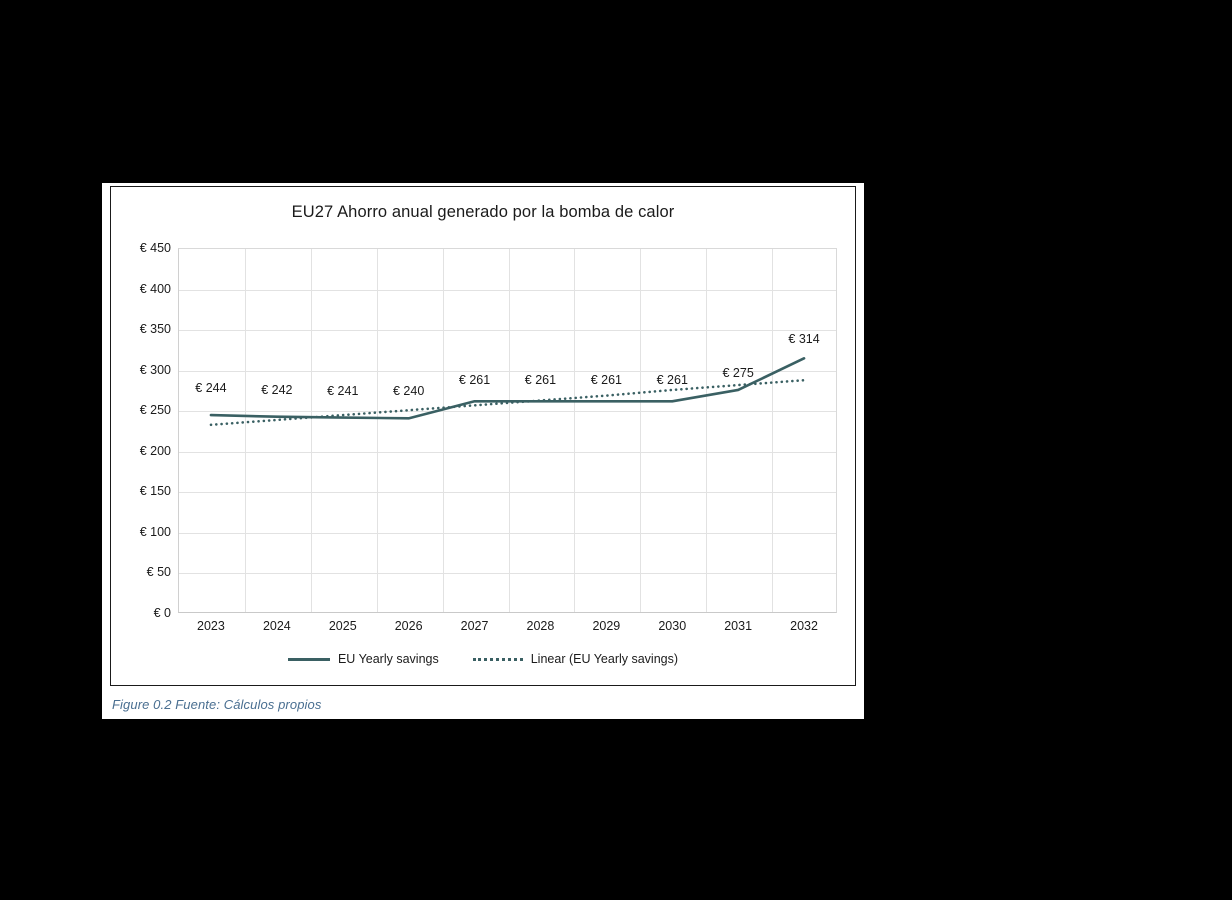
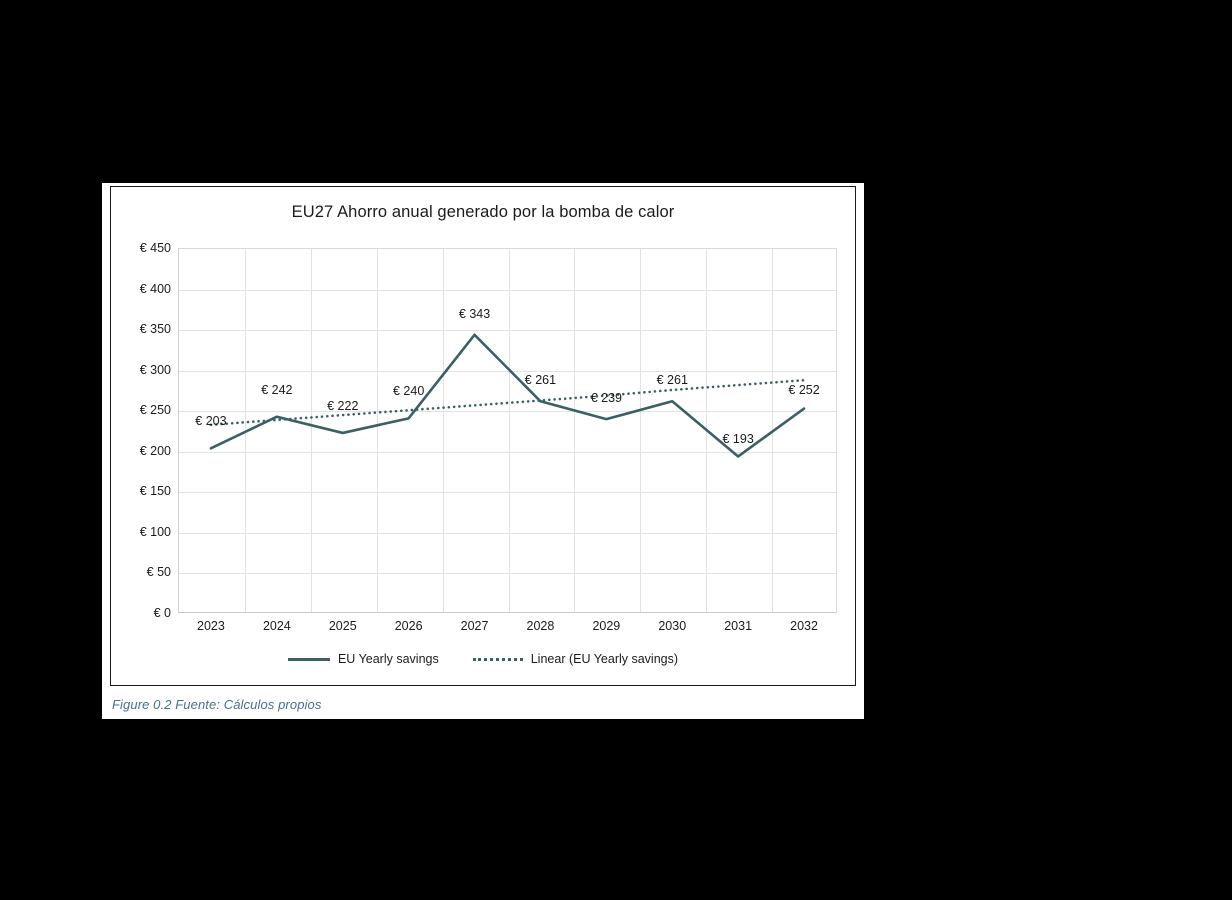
EU Yearly savings/2023: 244 -> 203
EU Yearly savings/2025: 241 -> 222
EU Yearly savings/2027: 261 -> 343
EU Yearly savings/2029: 261 -> 239
EU Yearly savings/2031: 275 -> 193
EU Yearly savings/2032: 314 -> 252
